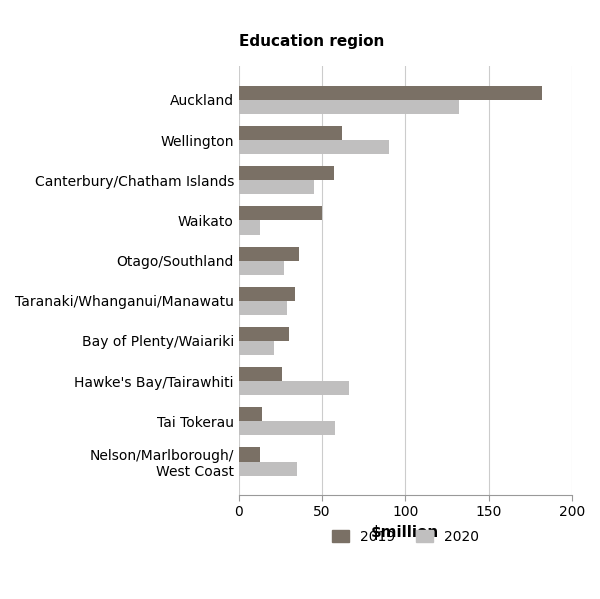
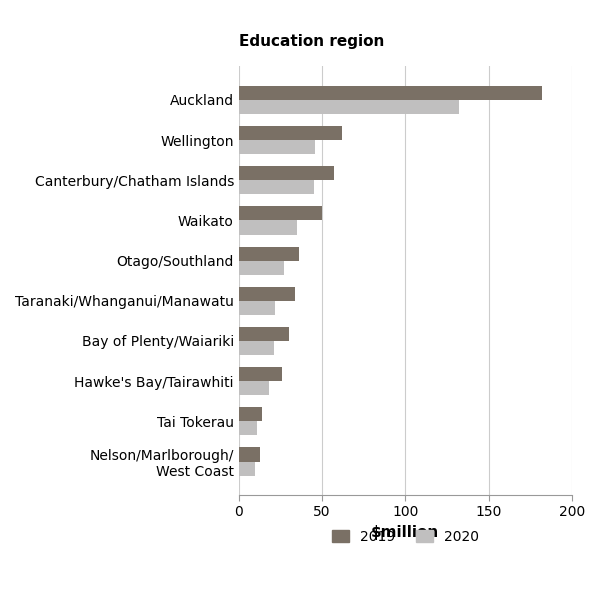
2020/Wellington: 90 -> 46
2020/Waikato: 13 -> 35
2020/Taranaki/Whanganui/Manawatu: 29 -> 22
2020/Hawke's Bay/Tairawhiti: 66 -> 18
2020/Tai Tokerau: 58 -> 11
2020/Nelson/Marlborough/ West Coast: 35 -> 10
